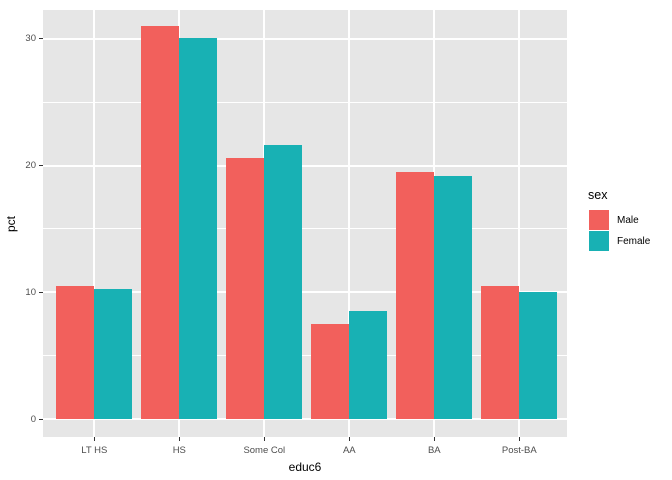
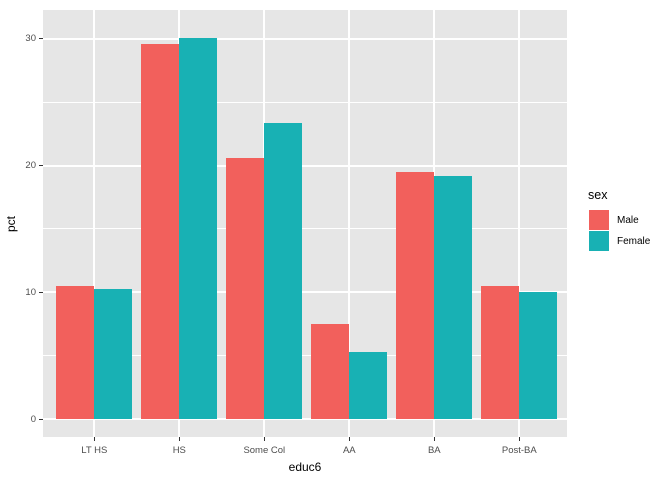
Male/HS: 31.0 -> 29.6
Female/Some Col: 21.6 -> 23.4
Female/AA: 8.5 -> 5.3
